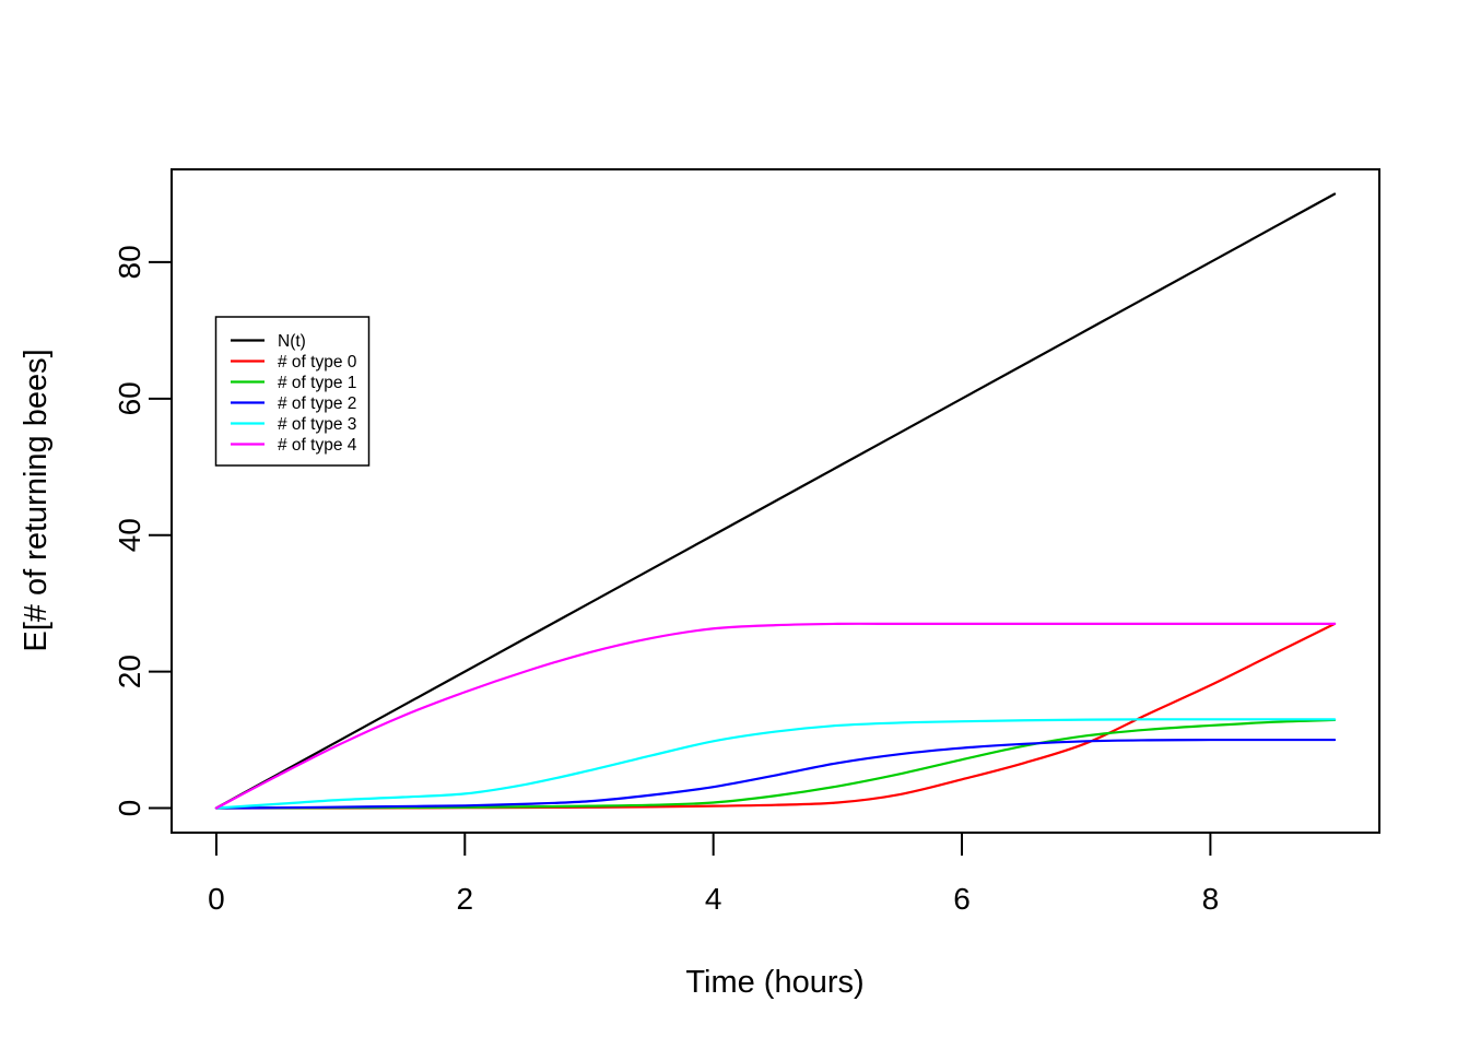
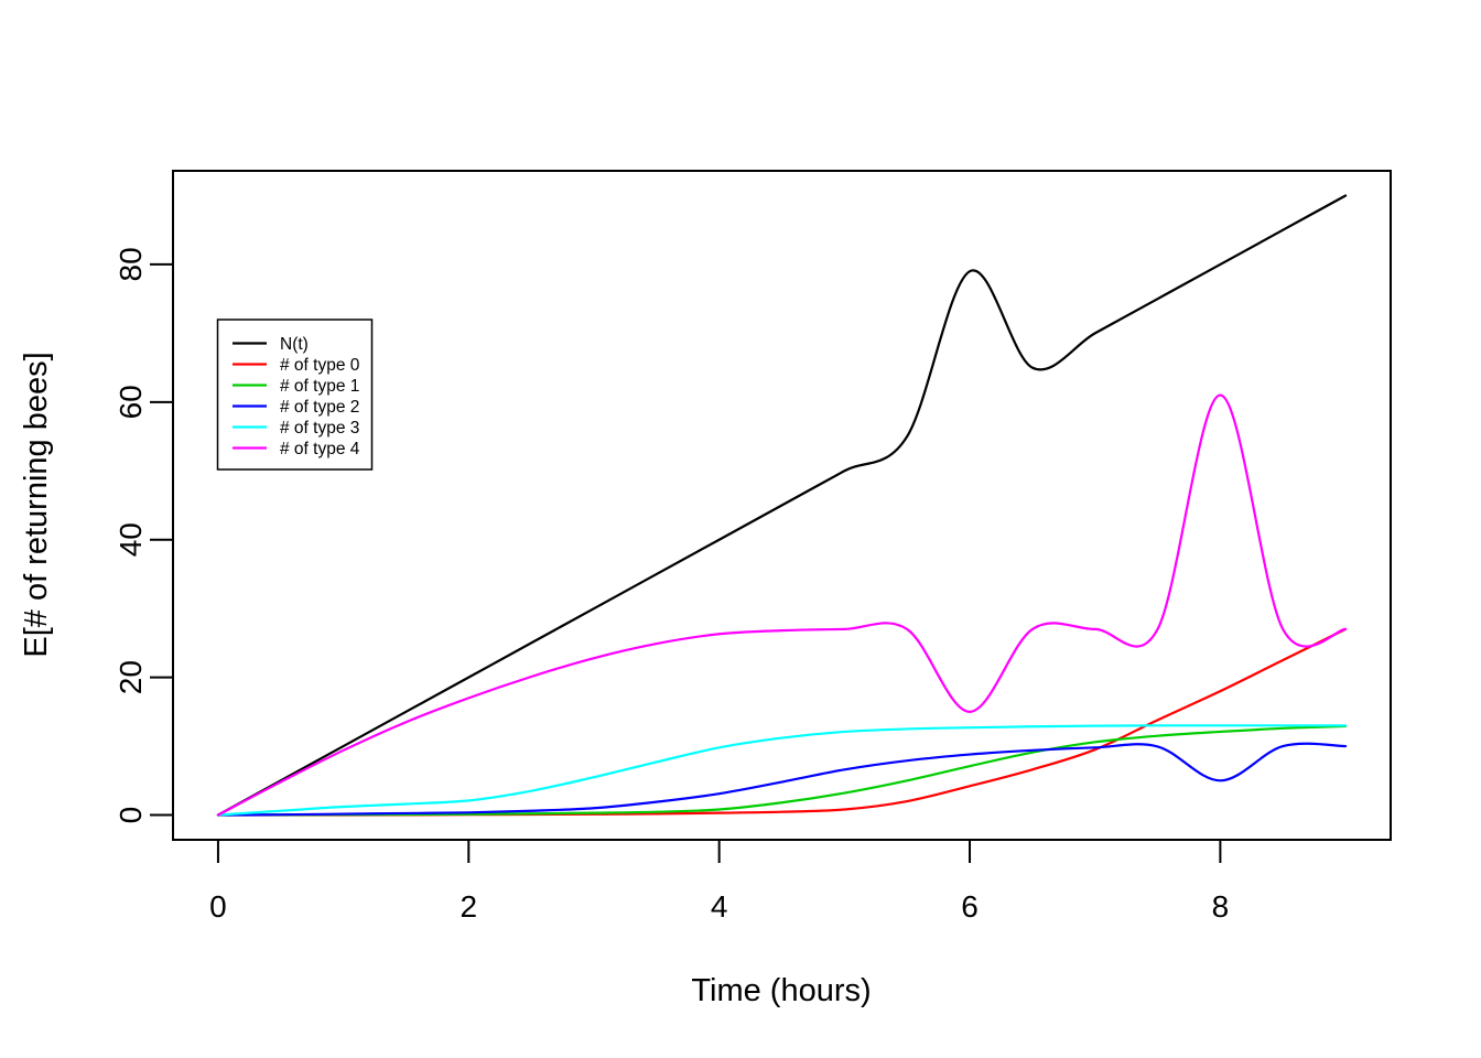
N(t)/6: 60 -> 79
# of type 4/6: 27 -> 15
# of type 2/8: 10 -> 5
# of type 4/8: 27 -> 61
